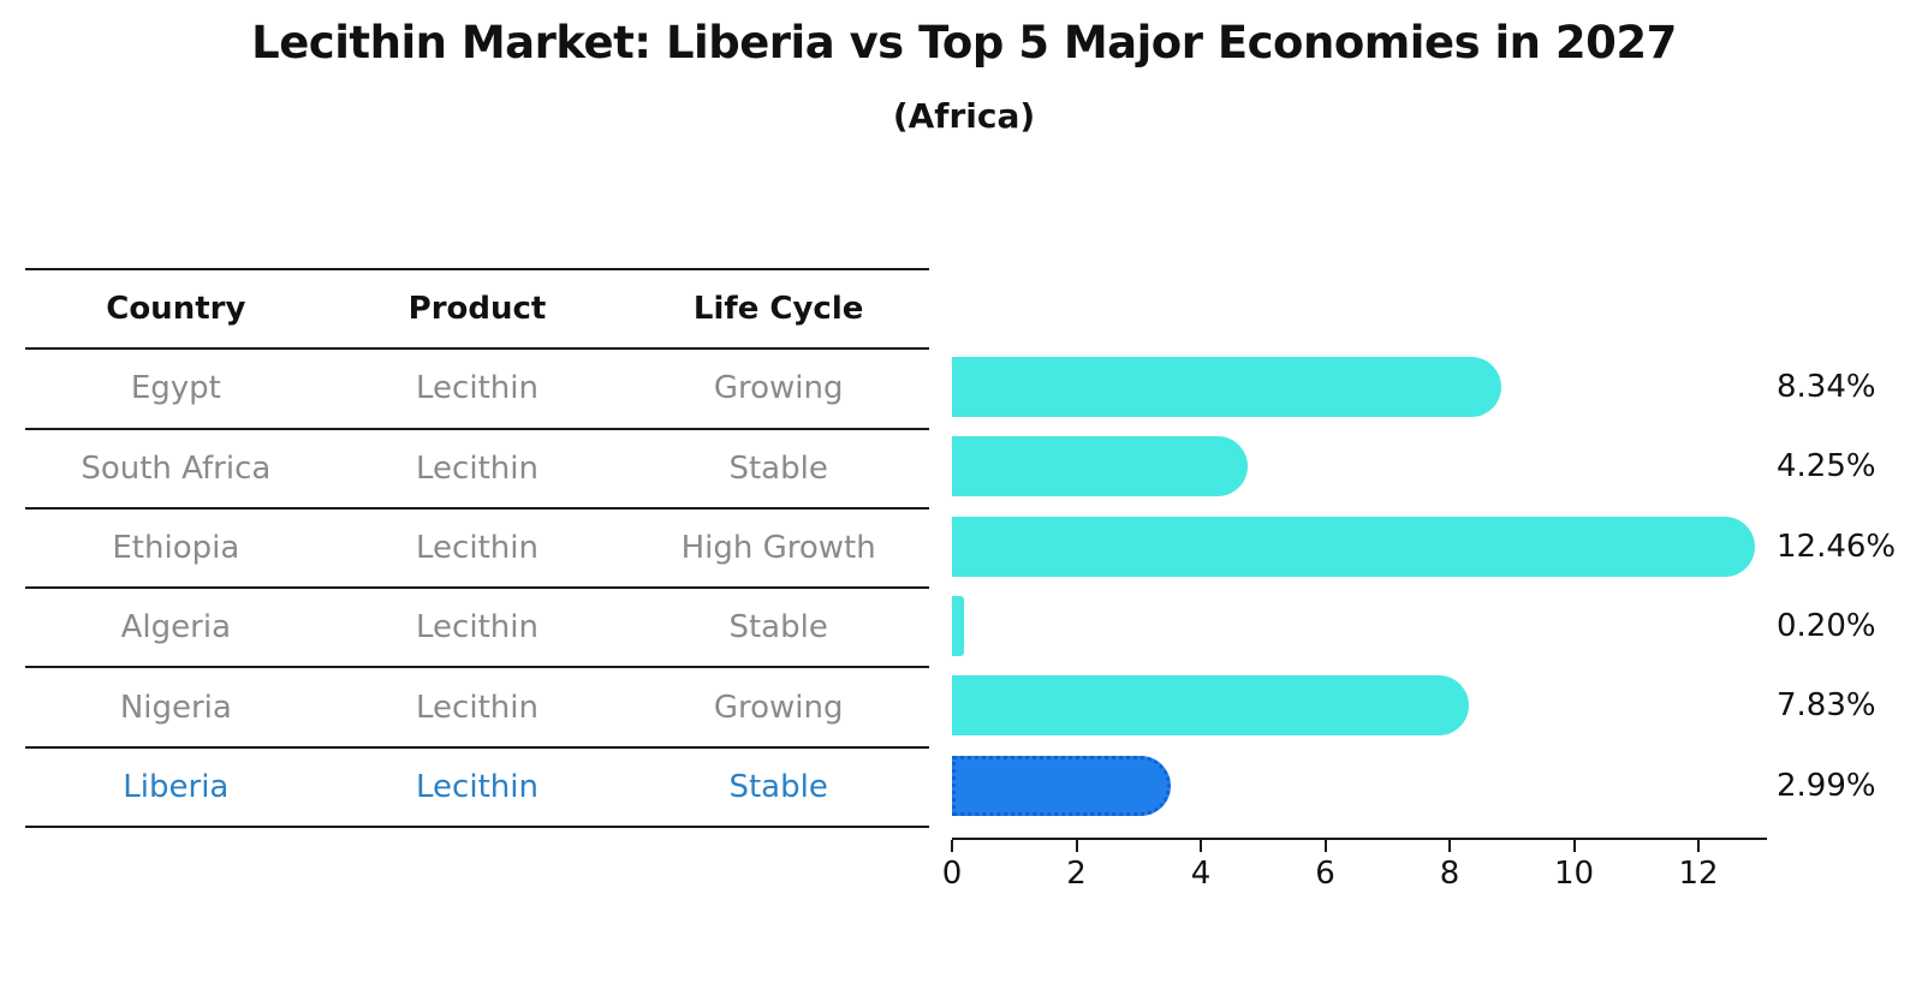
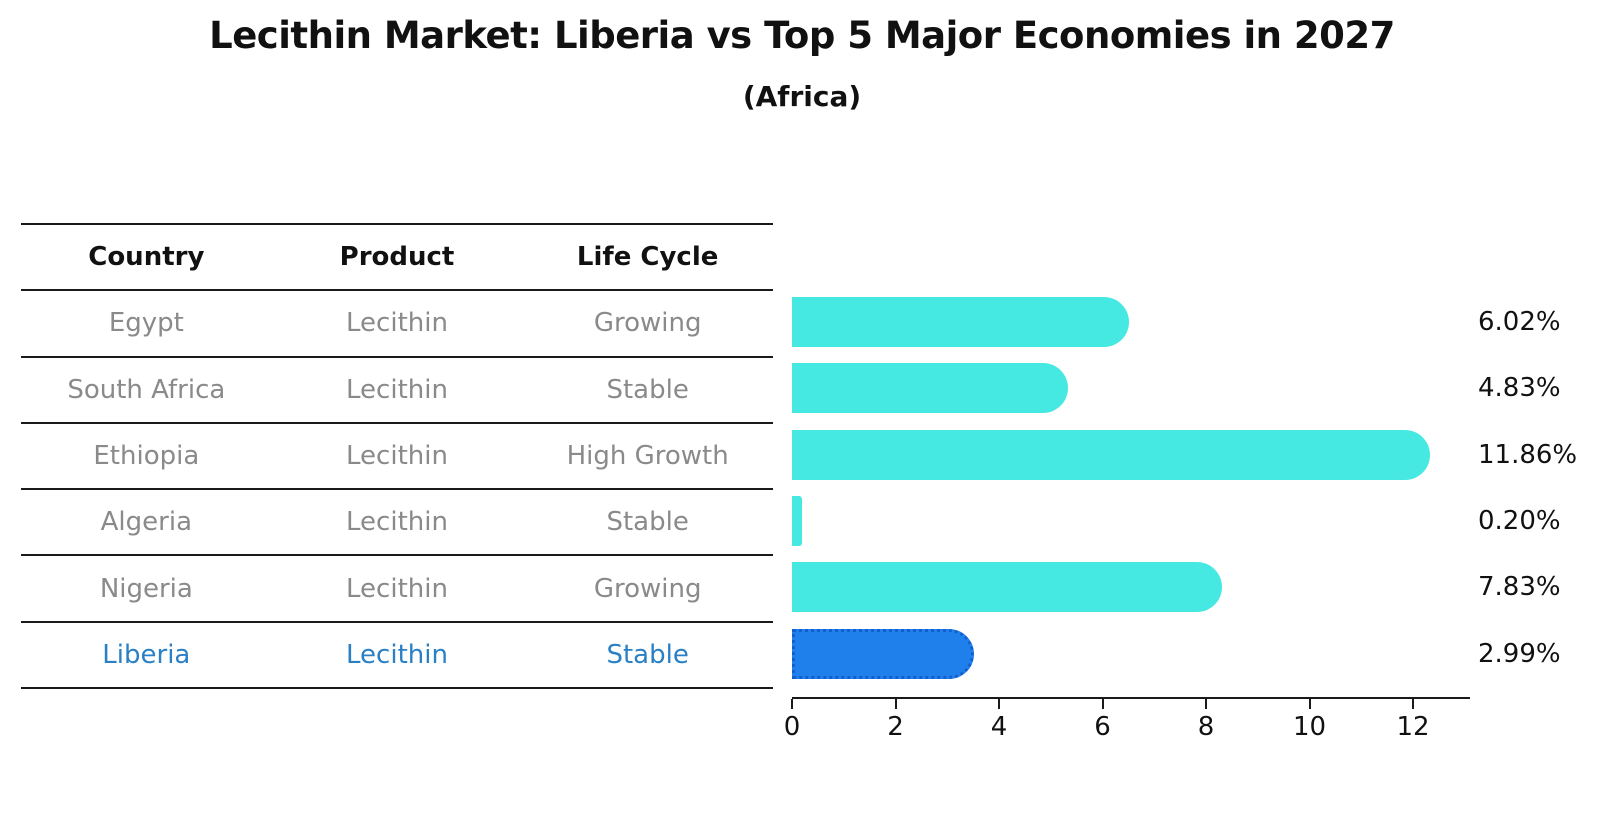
Egypt: 8.34% -> 6.02%
South Africa: 4.25% -> 4.83%
Ethiopia: 12.46% -> 11.86%
